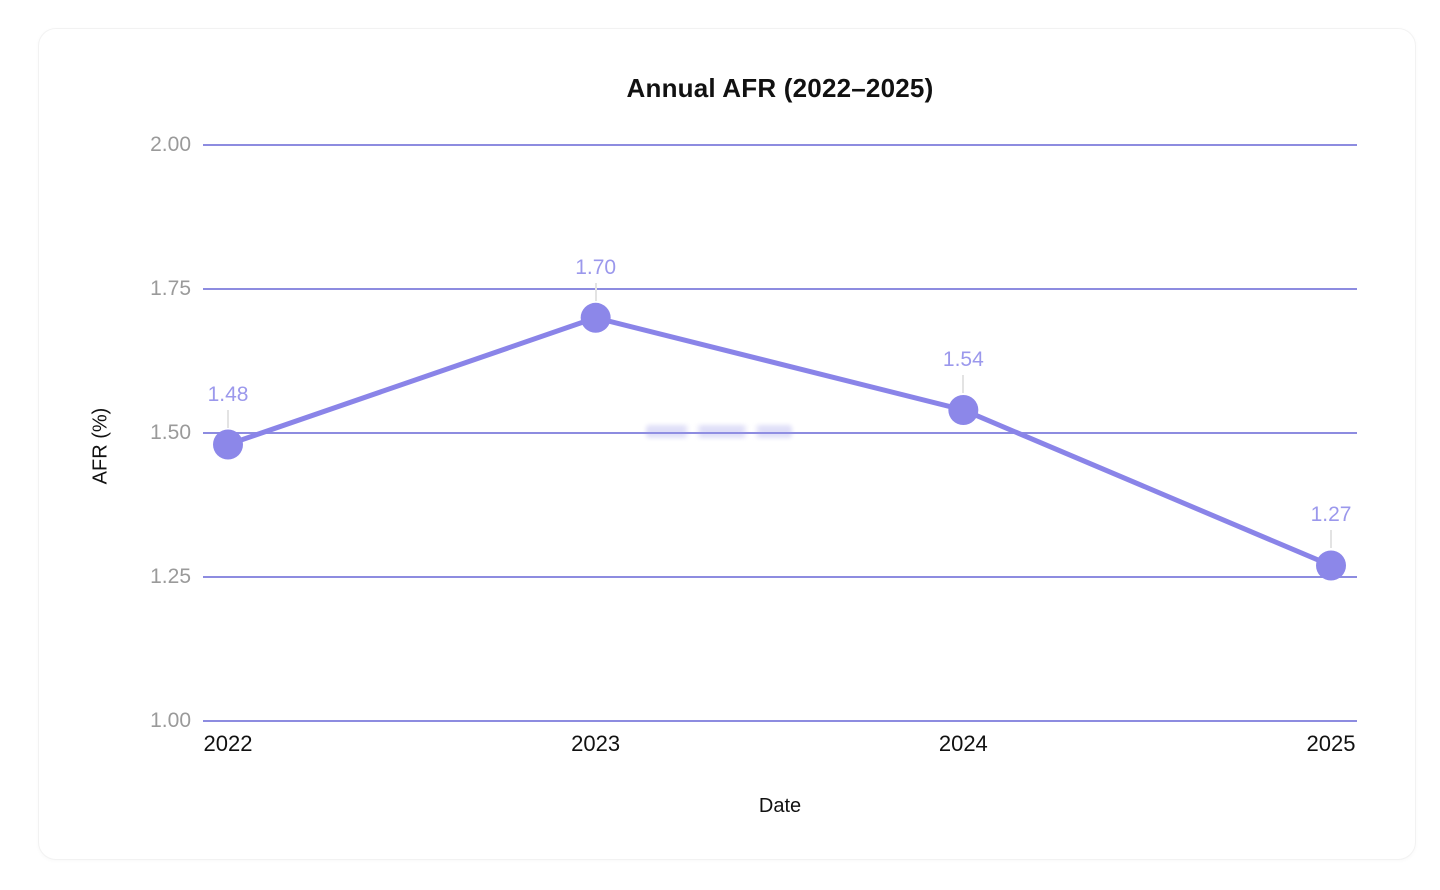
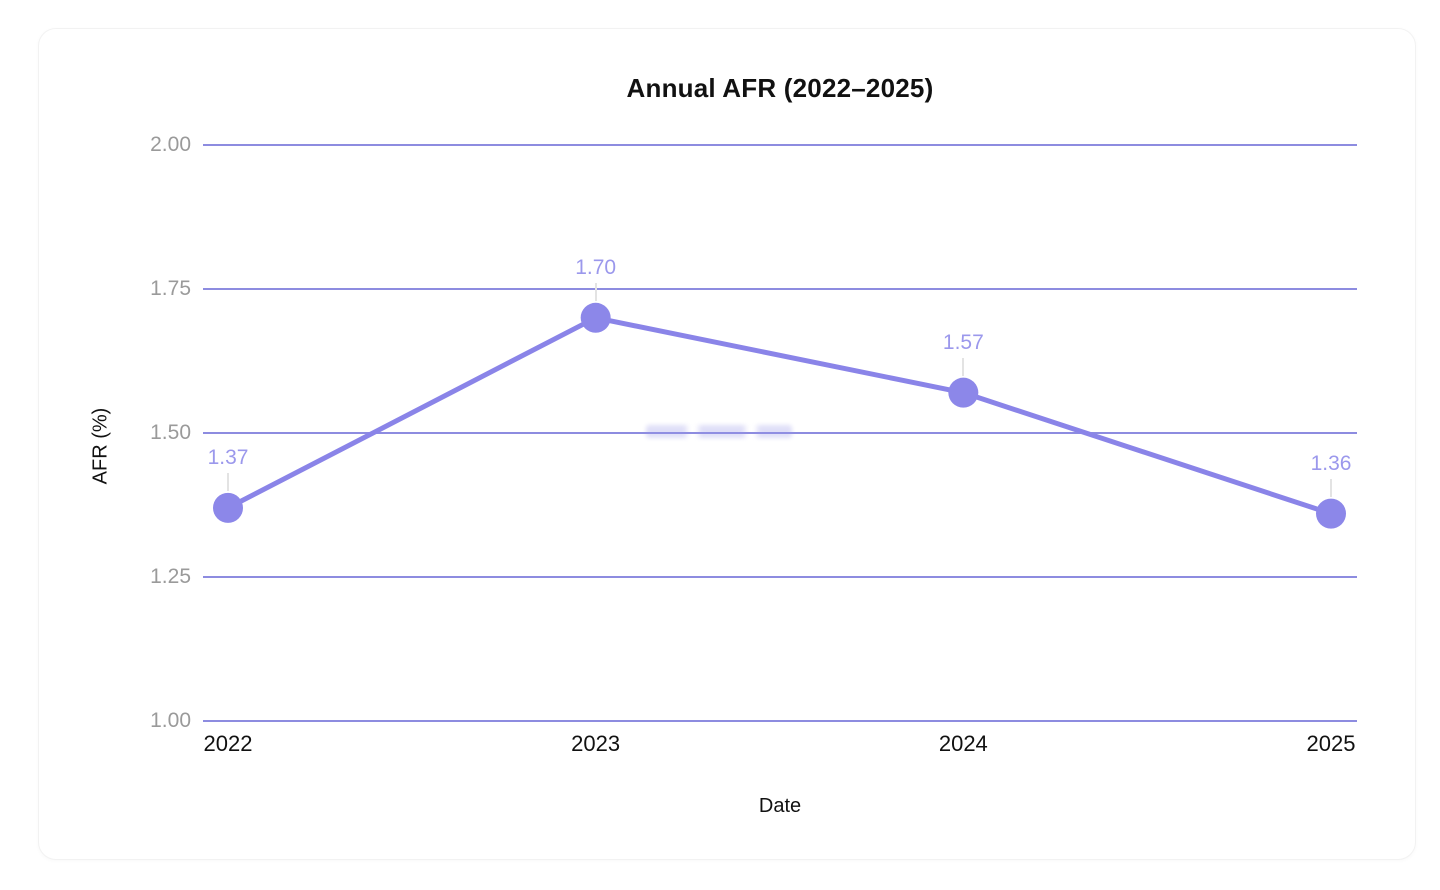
2022: 1.48 -> 1.37
2024: 1.54 -> 1.57
2025: 1.27 -> 1.36
